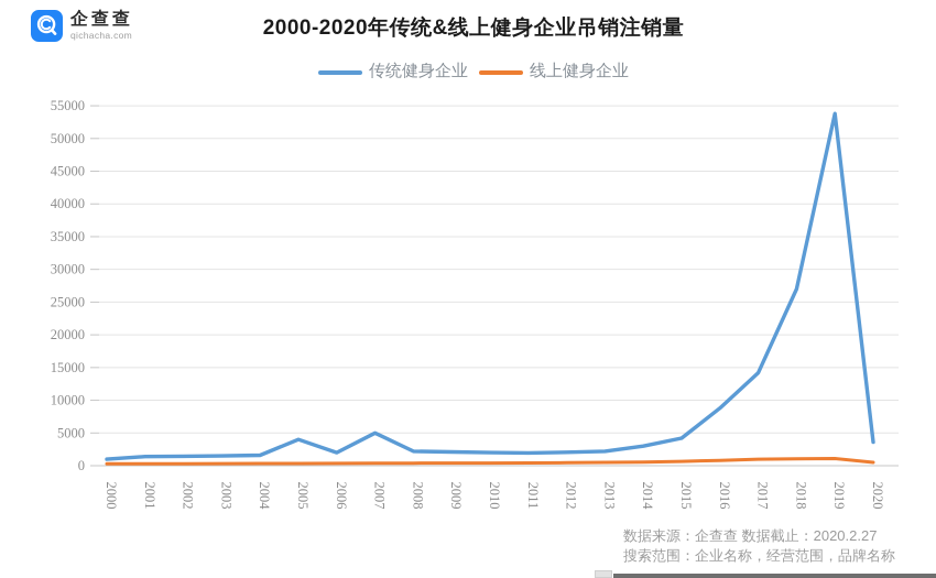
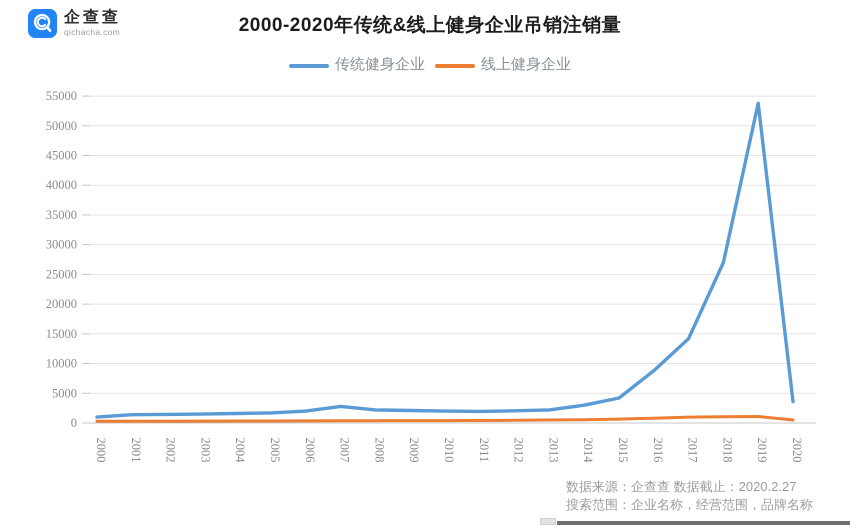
传统健身企业/2005: 4000 -> 2000
传统健身企业/2007: 5000 -> 3000
